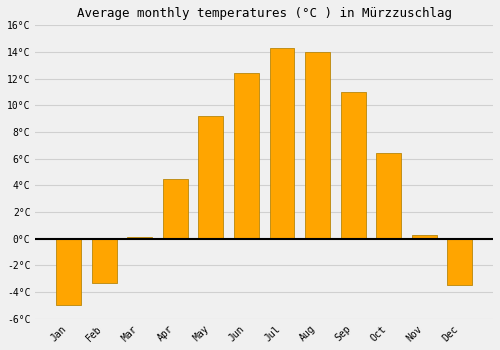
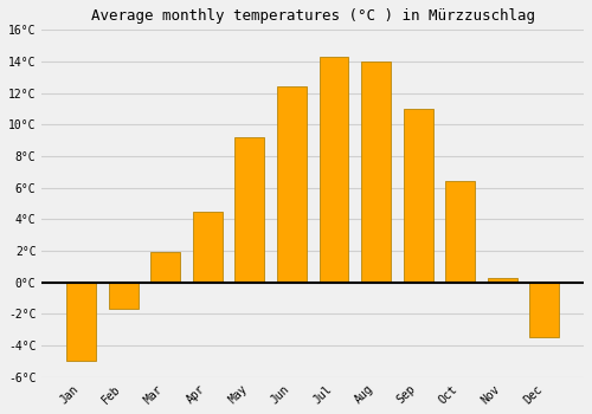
Feb: -3.3°C -> -1.7°C
Mar: 0.1°C -> 1.9°C
